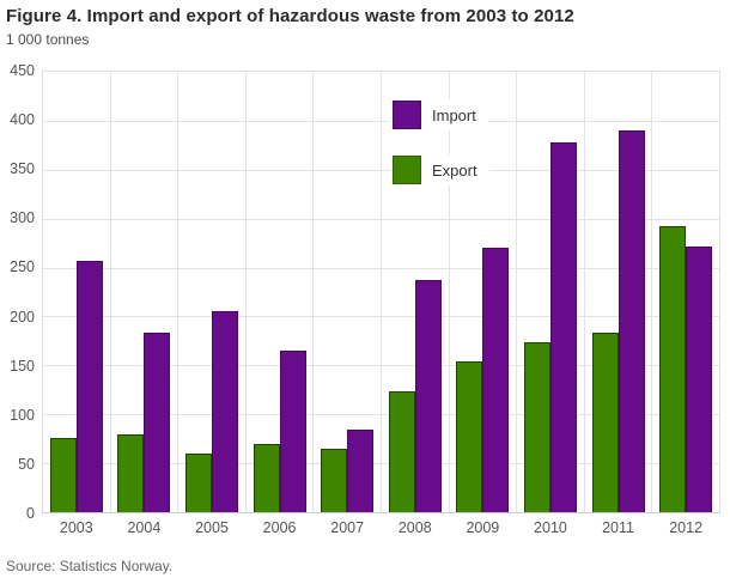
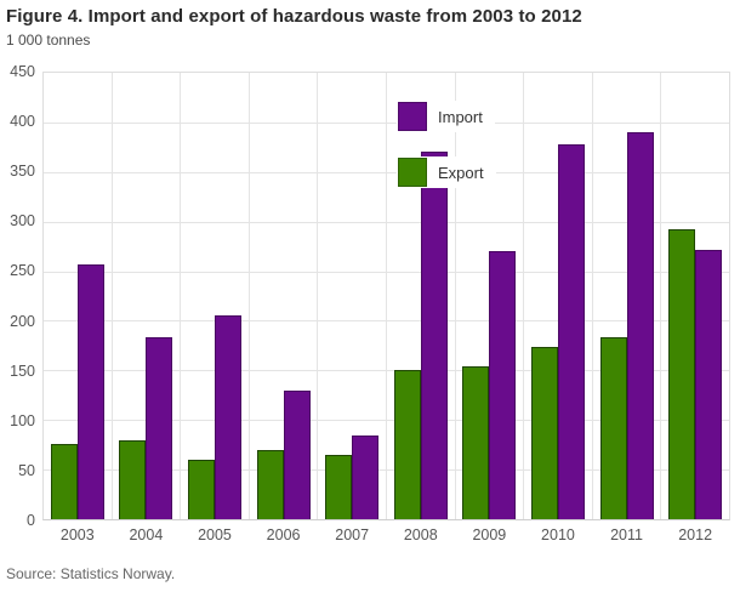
Import/2006: 160 -> 130
Import/2008: 240 -> 370
Export/2008: 120 -> 150
